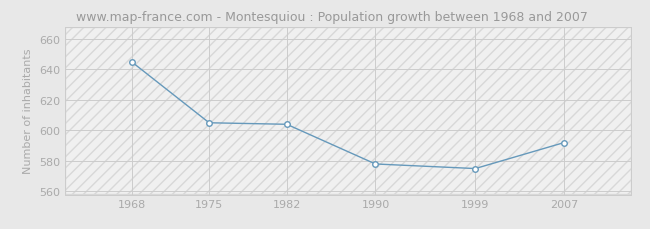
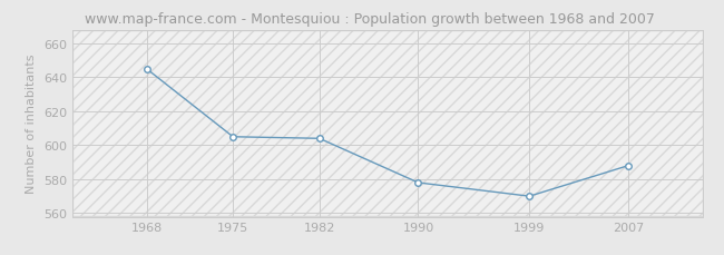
1999: 575 -> 570
2007: 592 -> 588
